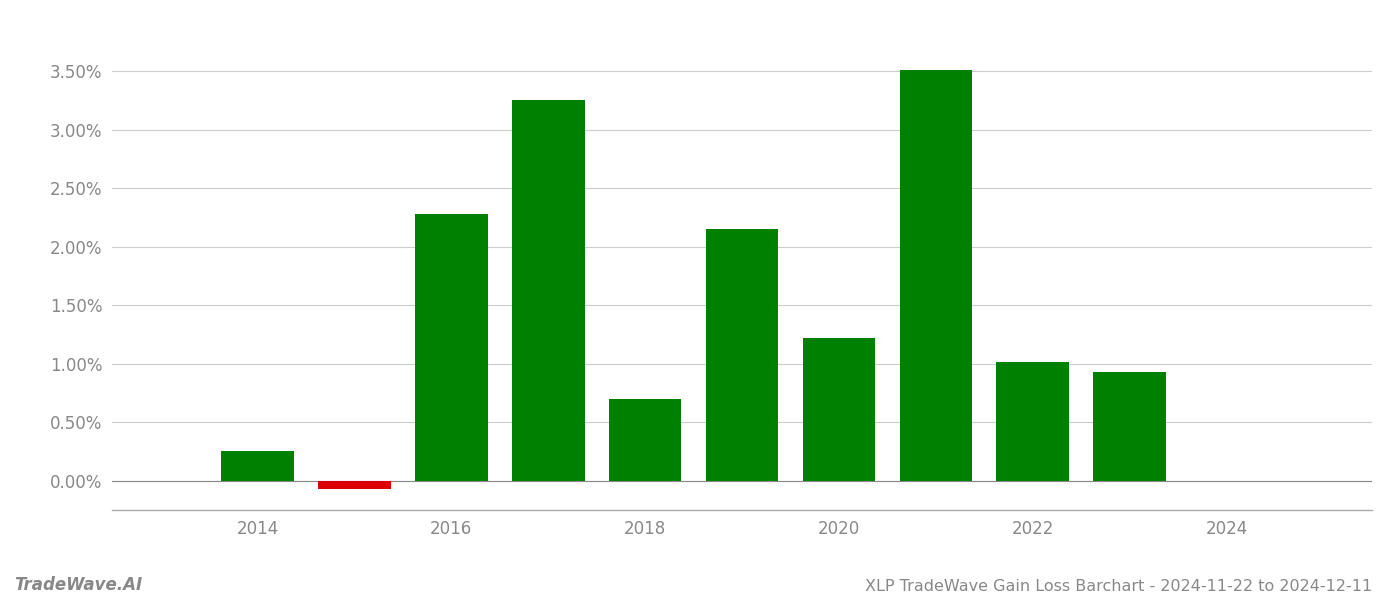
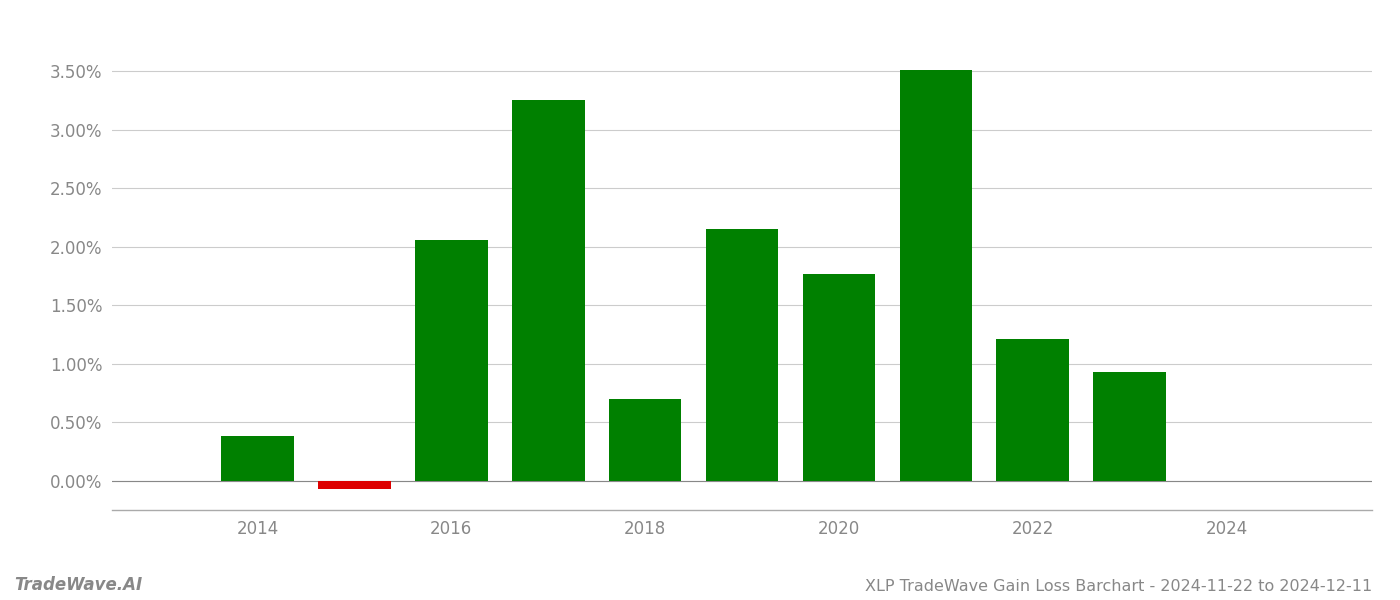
2014: 0.25% -> 0.38%
2016: 2.28% -> 2.06%
2020: 1.22% -> 1.77%
2022: 1.01% -> 1.21%
